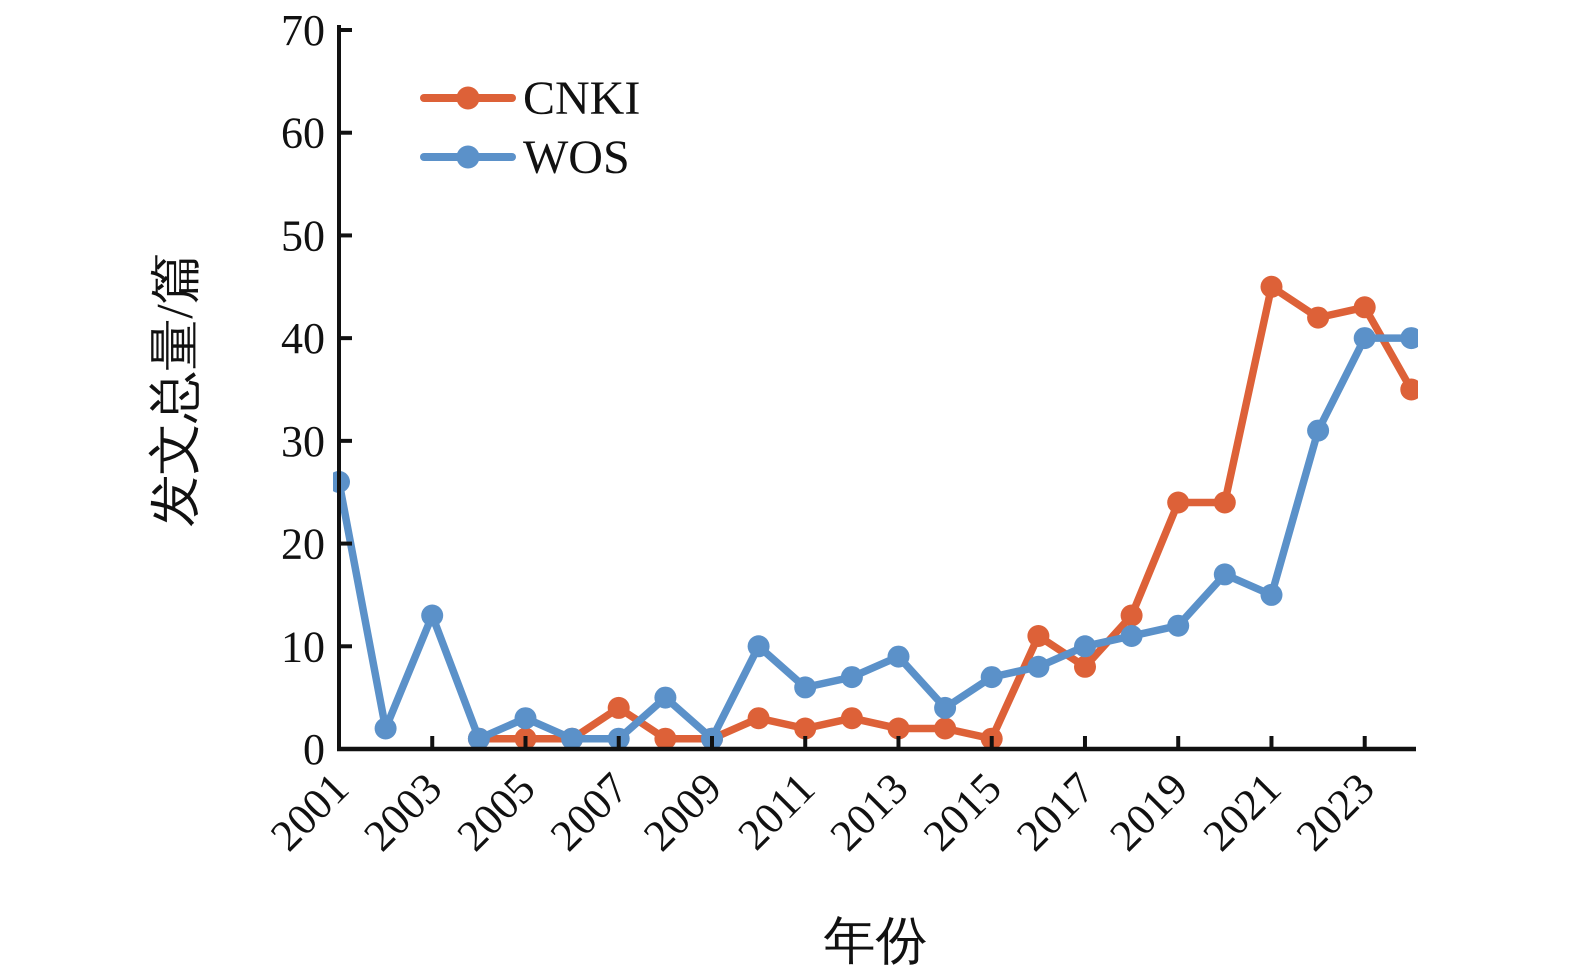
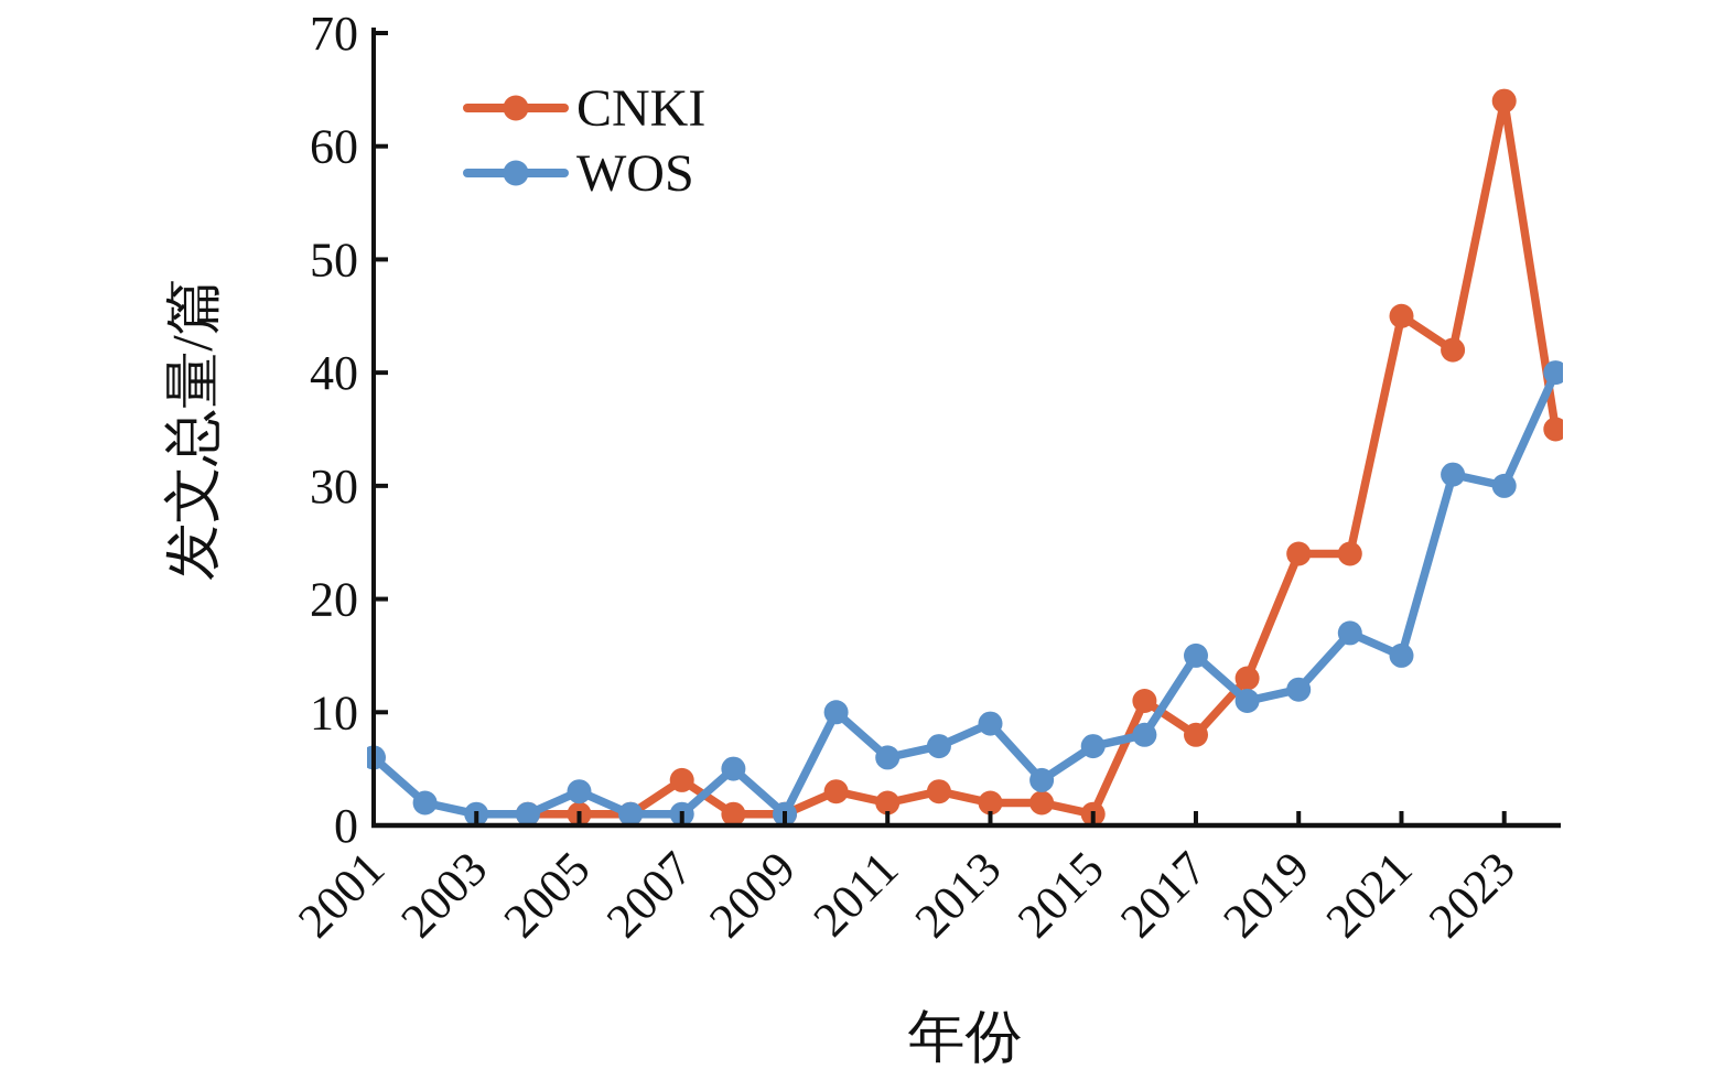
WOS/2001: 26 -> 6
WOS/2003: 13 -> 1
WOS/2017: 10 -> 15
CNKI/2023: 43 -> 64
WOS/2023: 40 -> 30
